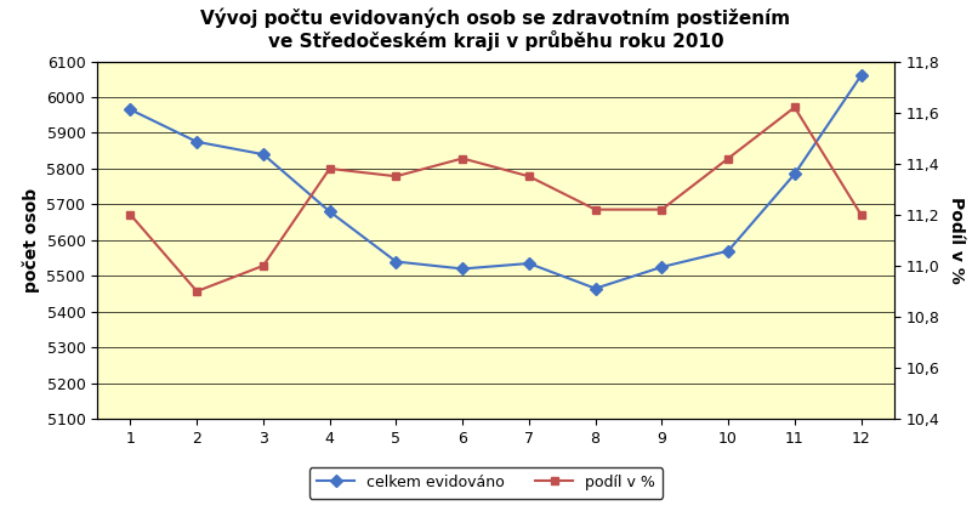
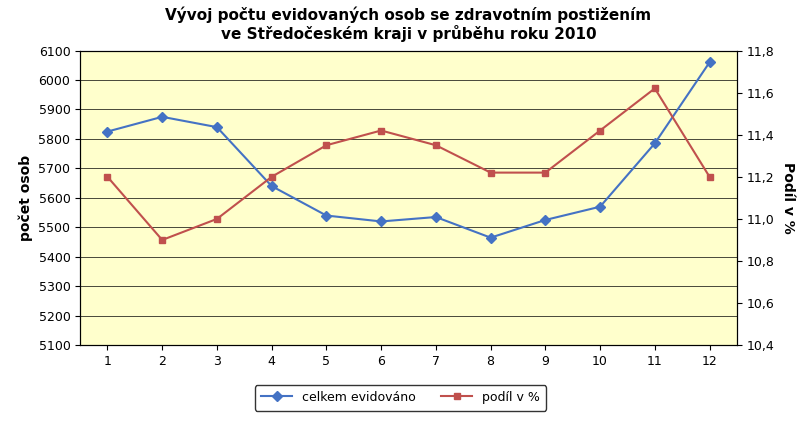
celkem evidováno/1: 5965 -> 5825
celkem evidováno/4: 5680 -> 5640
podíl v %/4: 11,38 -> 11,20
